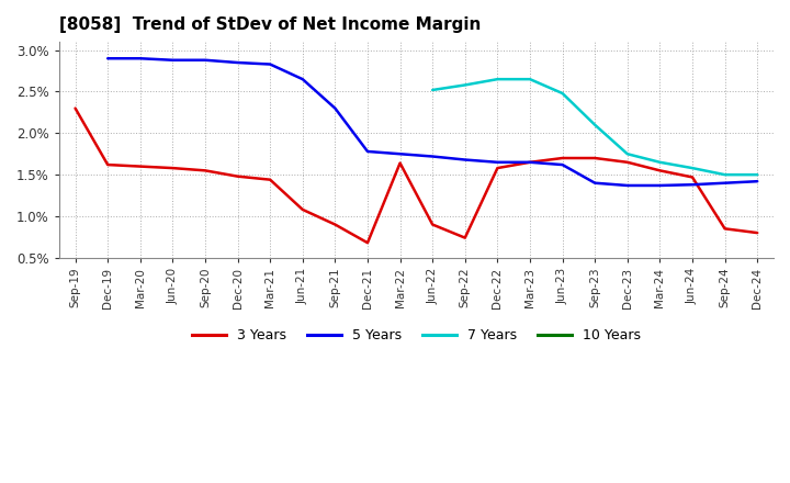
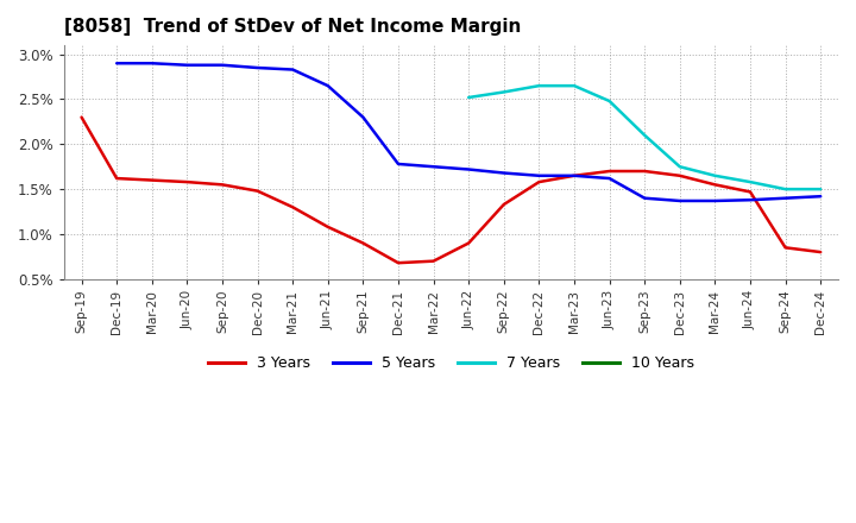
3 Years/Mar-21: 1.44% -> 1.30%
3 Years/Mar-22: 1.64% -> 0.70%
3 Years/Sep-22: 0.74% -> 1.33%
